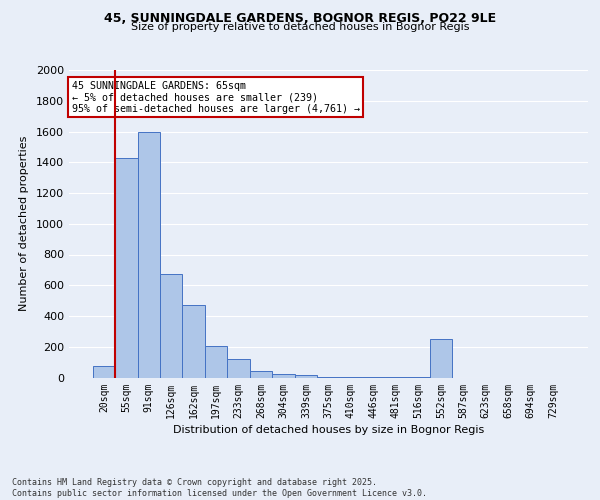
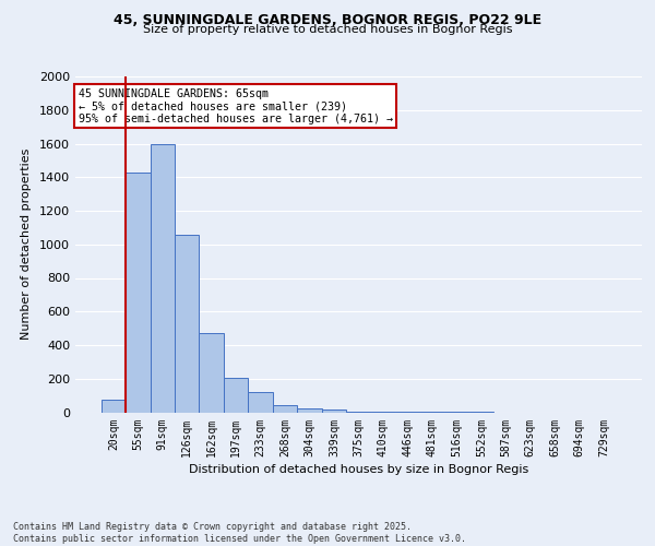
126sqm: 670 -> 1060
552sqm: 250 -> 0
